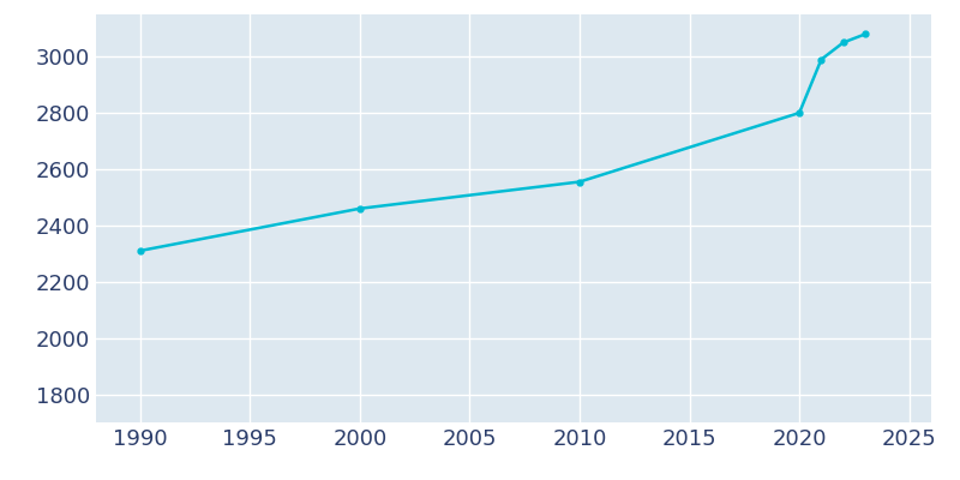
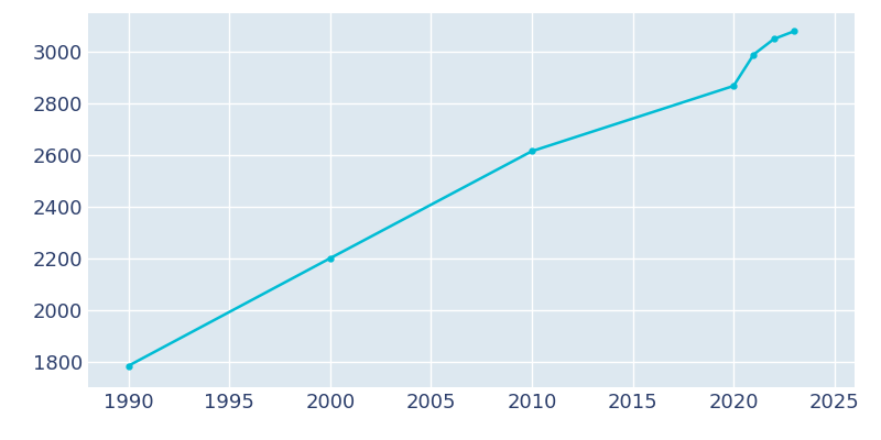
1990: 2310 -> 1783
2000: 2460 -> 2200
2010: 2555 -> 2615
2020: 2800 -> 2868
